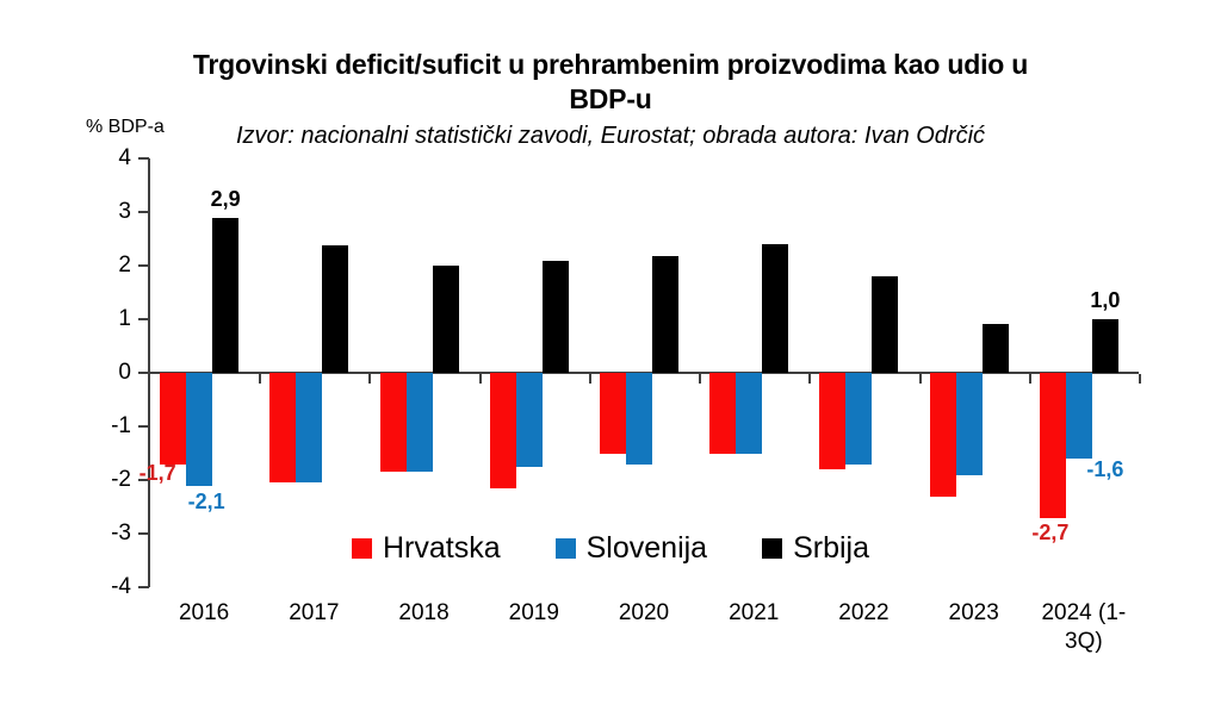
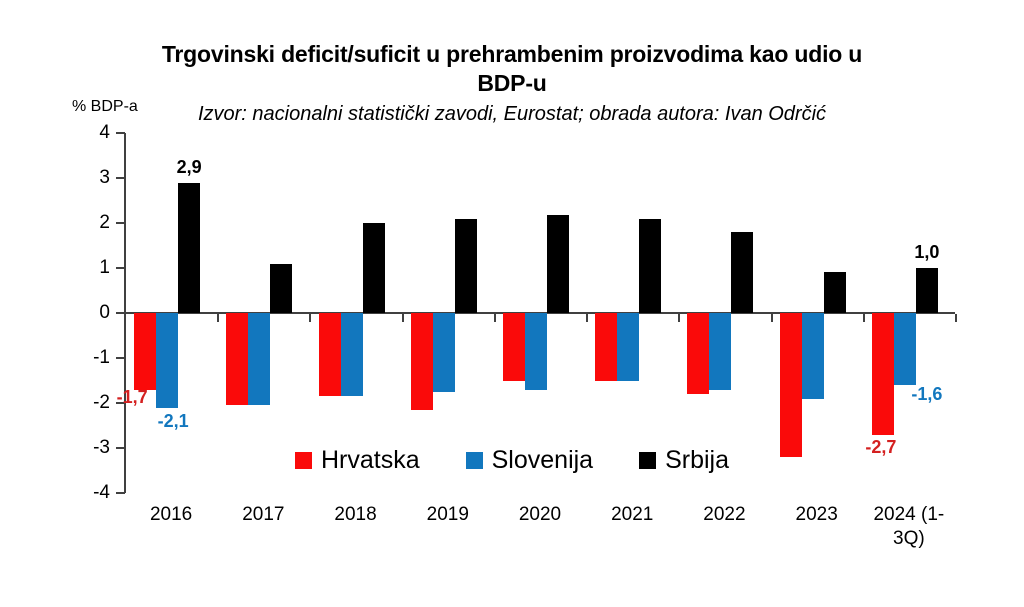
Srbija/2017: 2.4 -> 1.1
Srbija/2021: 2.4 -> 2.1
Hrvatska/2023: -2.3 -> -3.2
